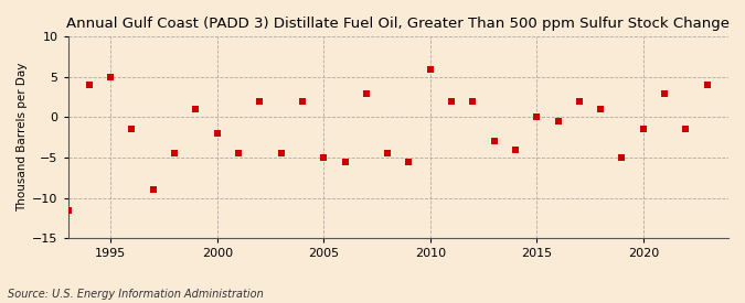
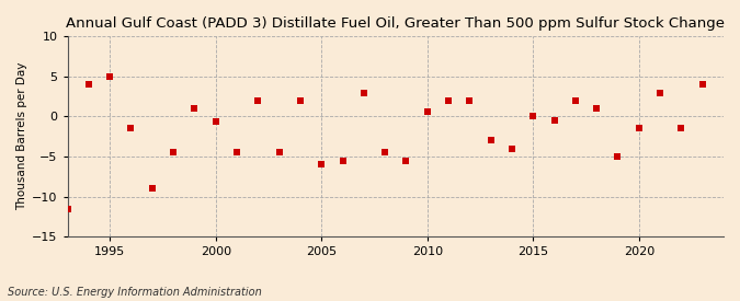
2000: -2.0 -> -0.6
2005: -5.0 -> -6.0
2010: 6.0 -> 0.6
